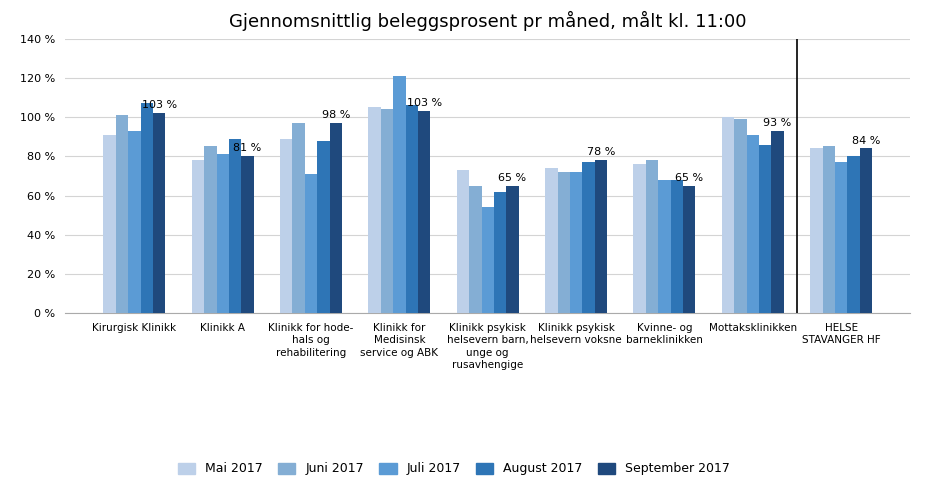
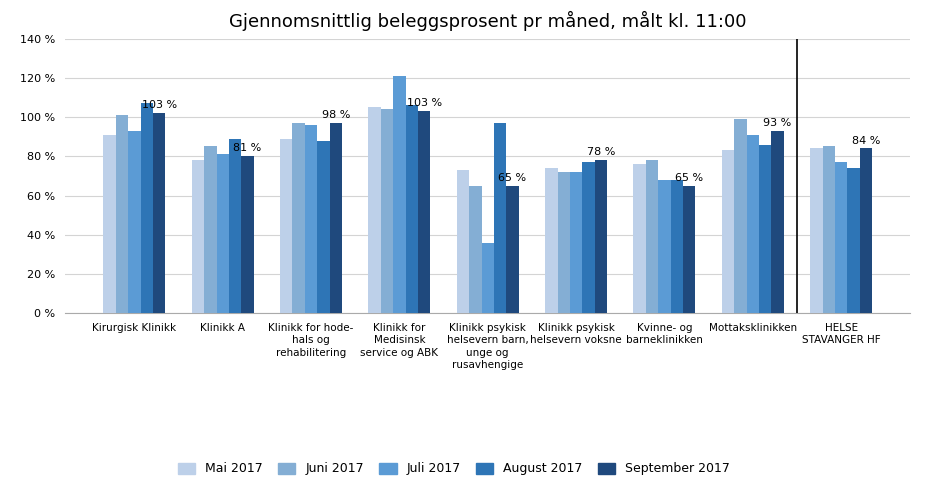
Juli 2017/Klinikk for hode- hals og rehabilitering: 71 % -> 96 %
Juli 2017/Klinikk psykisk helsevern barn, unge og rusavhengige: 54 % -> 36 %
August 2017/Klinikk psykisk helsevern barn, unge og rusavhengige: 62 % -> 97 %
Mai 2017/Mottaksklinikken: 100 % -> 83 %
August 2017/HELSE STAVANGER HF: 80 % -> 74 %
